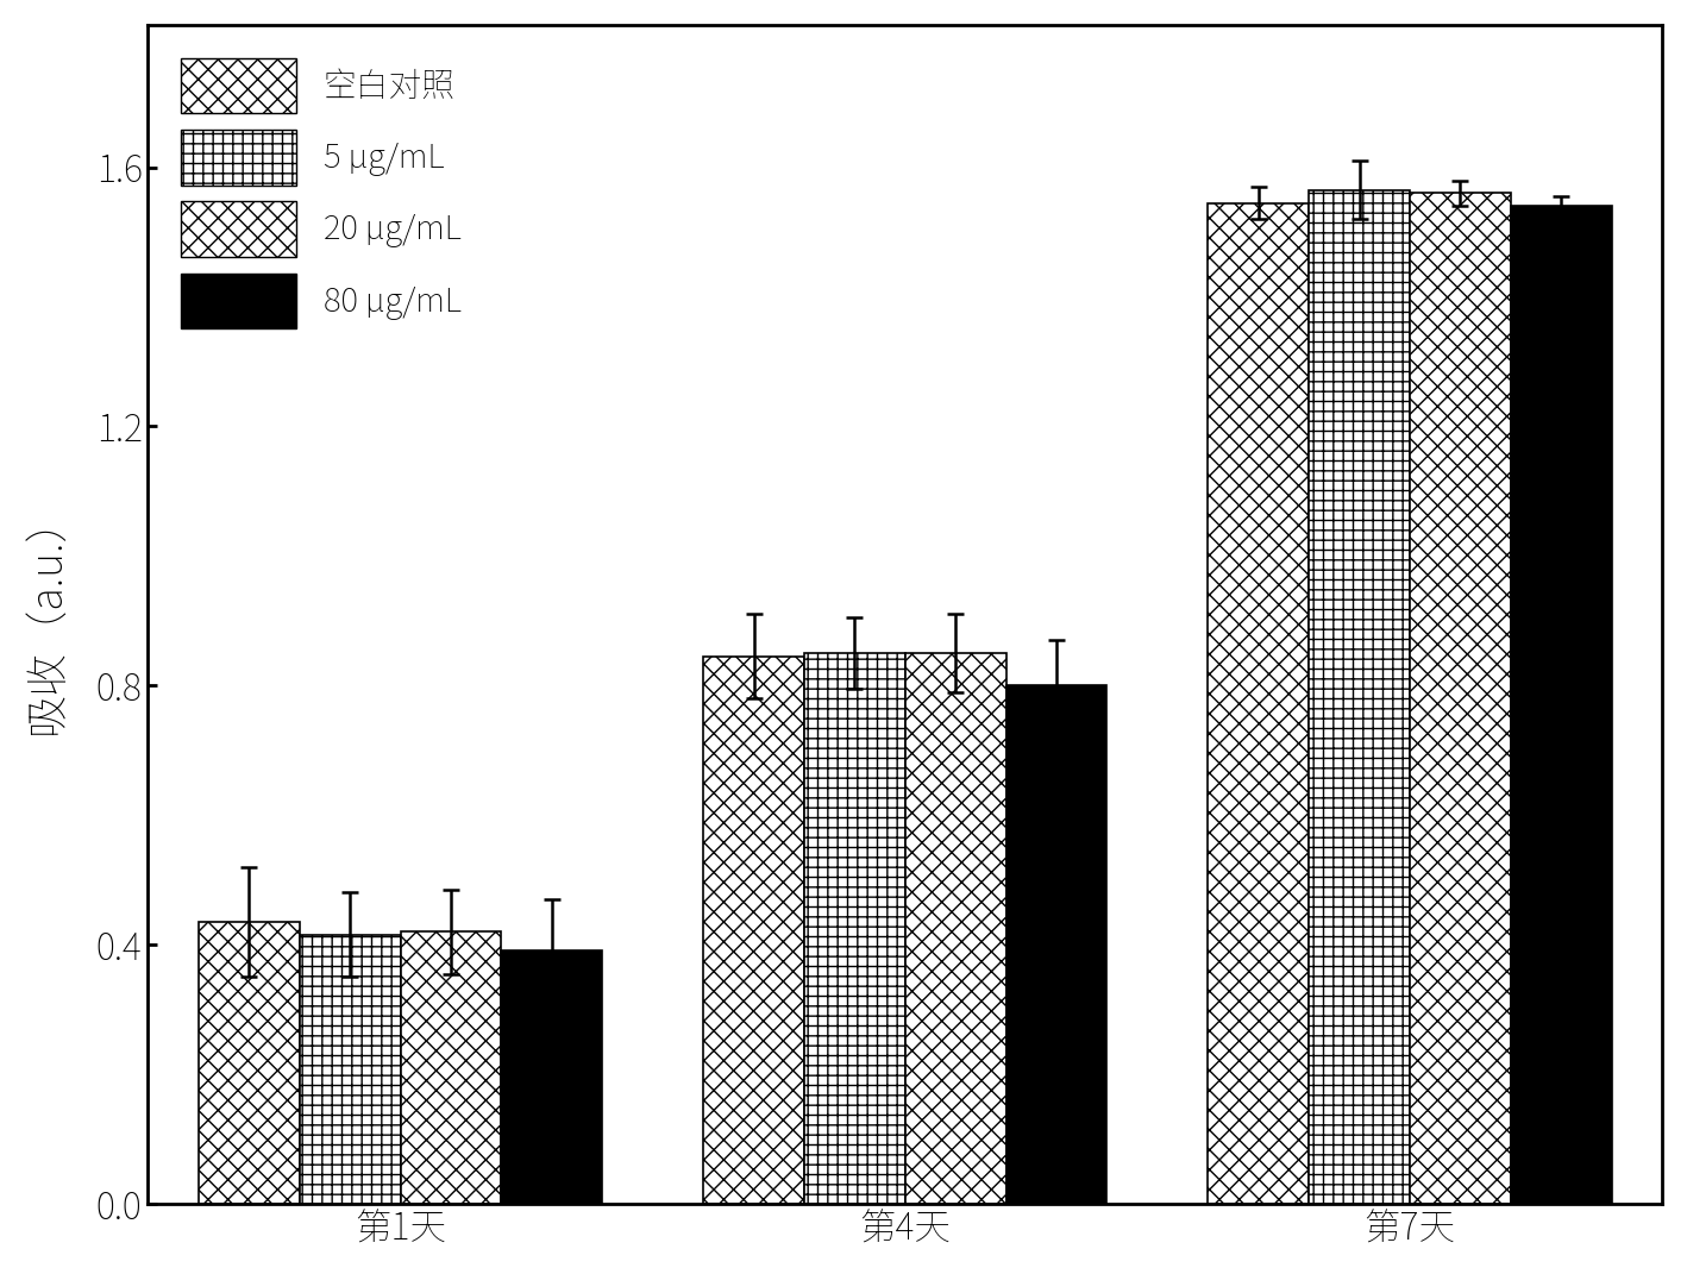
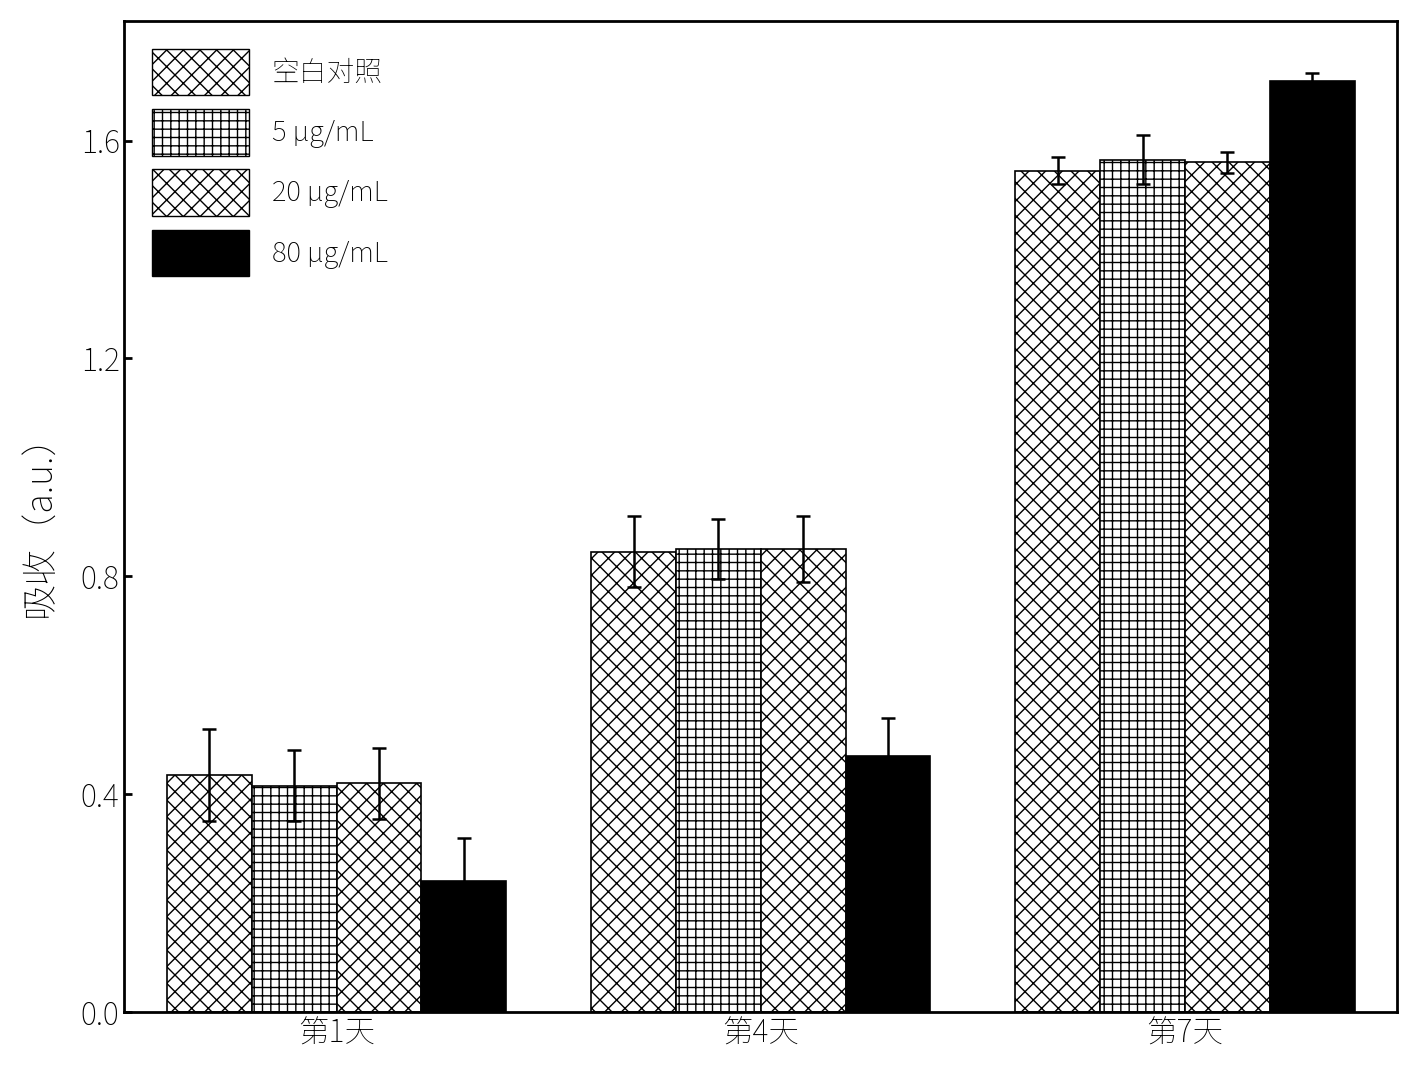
80 μg/mL/第1天: 0.39 -> 0.24
80 μg/mL/第4天: 0.80 -> 0.47
80 μg/mL/第7天: 1.54 -> 1.71
